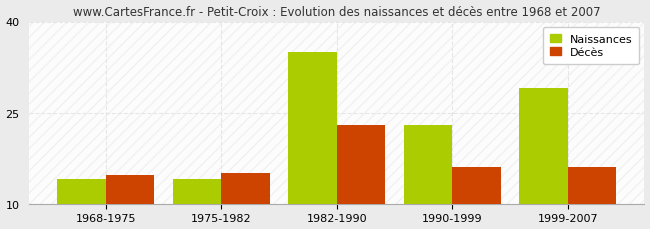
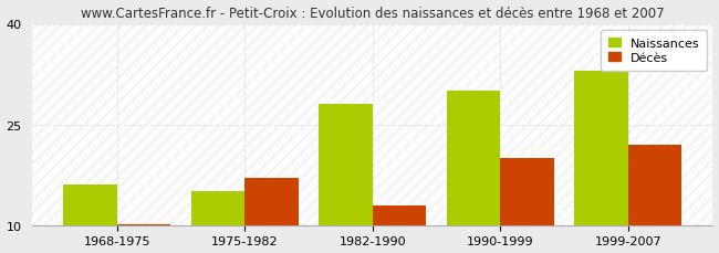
Naissances/1968-1975: 14 -> 16
Décès/1968-1975: 14.8 -> 10.2
Naissances/1975-1982: 14 -> 15
Décès/1975-1982: 15.0 -> 17.0
Naissances/1982-1990: 35 -> 28
Décès/1982-1990: 23.0 -> 13.0
Naissances/1990-1999: 23 -> 30
Décès/1990-1999: 16.0 -> 20.0
Naissances/1999-2007: 29 -> 33
Décès/1999-2007: 16.0 -> 22.0
